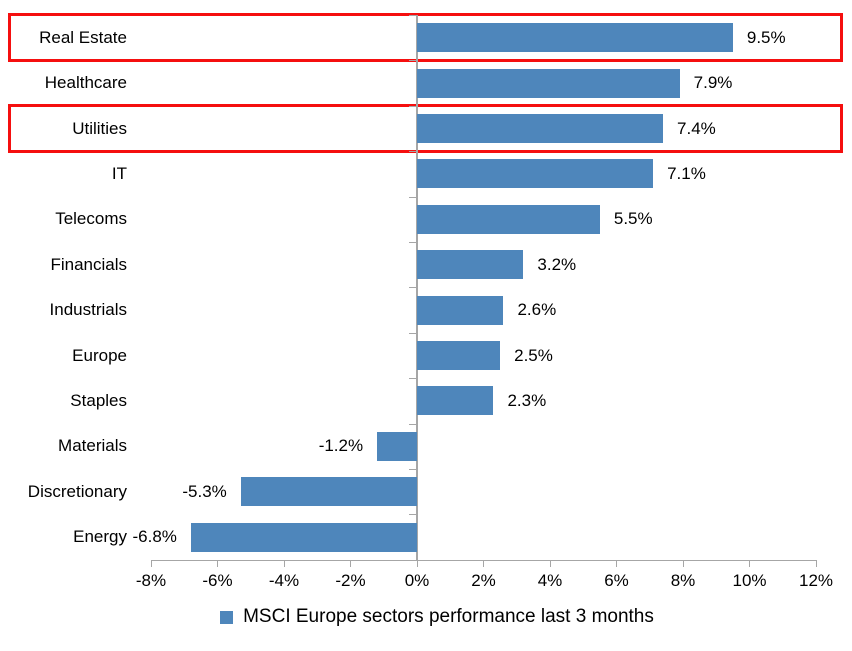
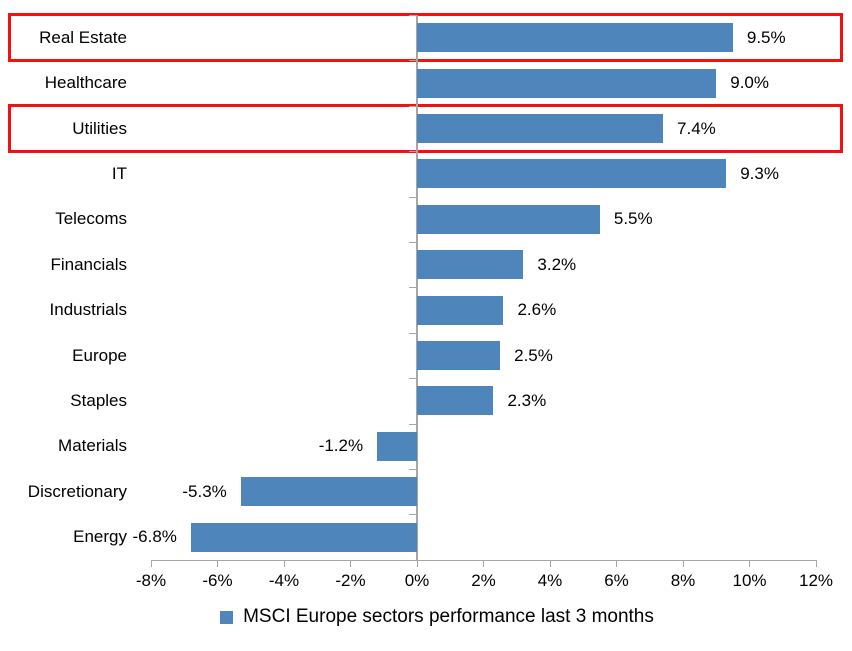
Healthcare: 7.9% -> 9.0%
IT: 7.1% -> 9.3%
